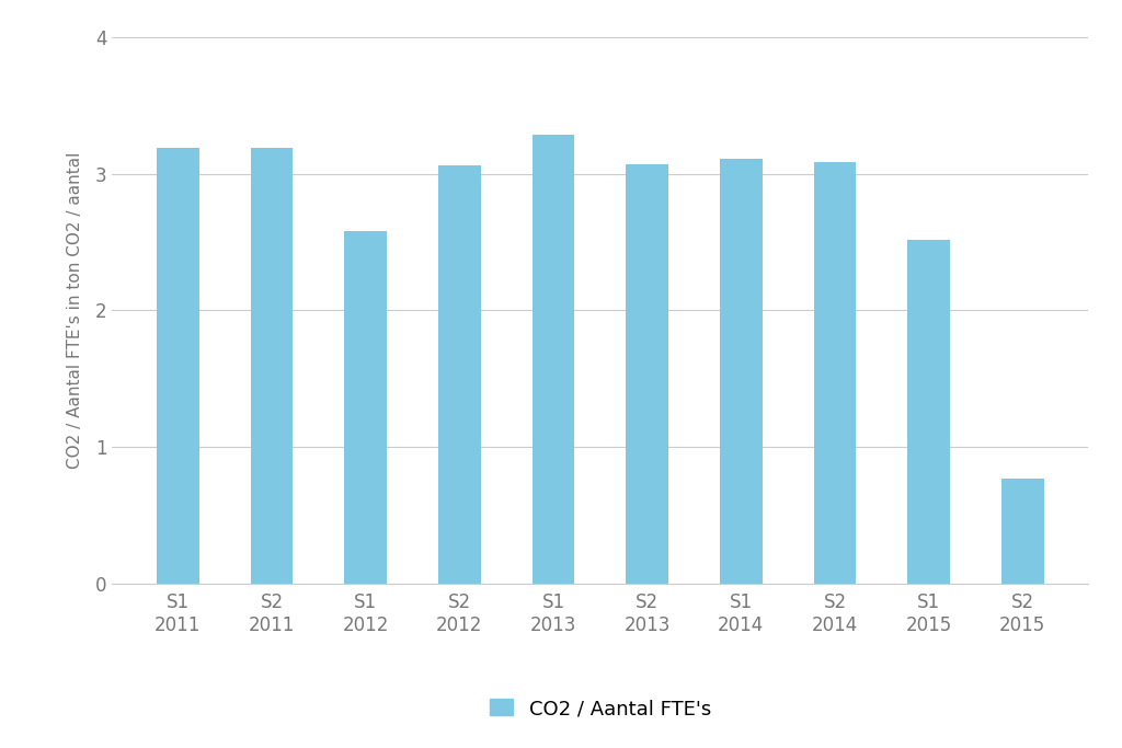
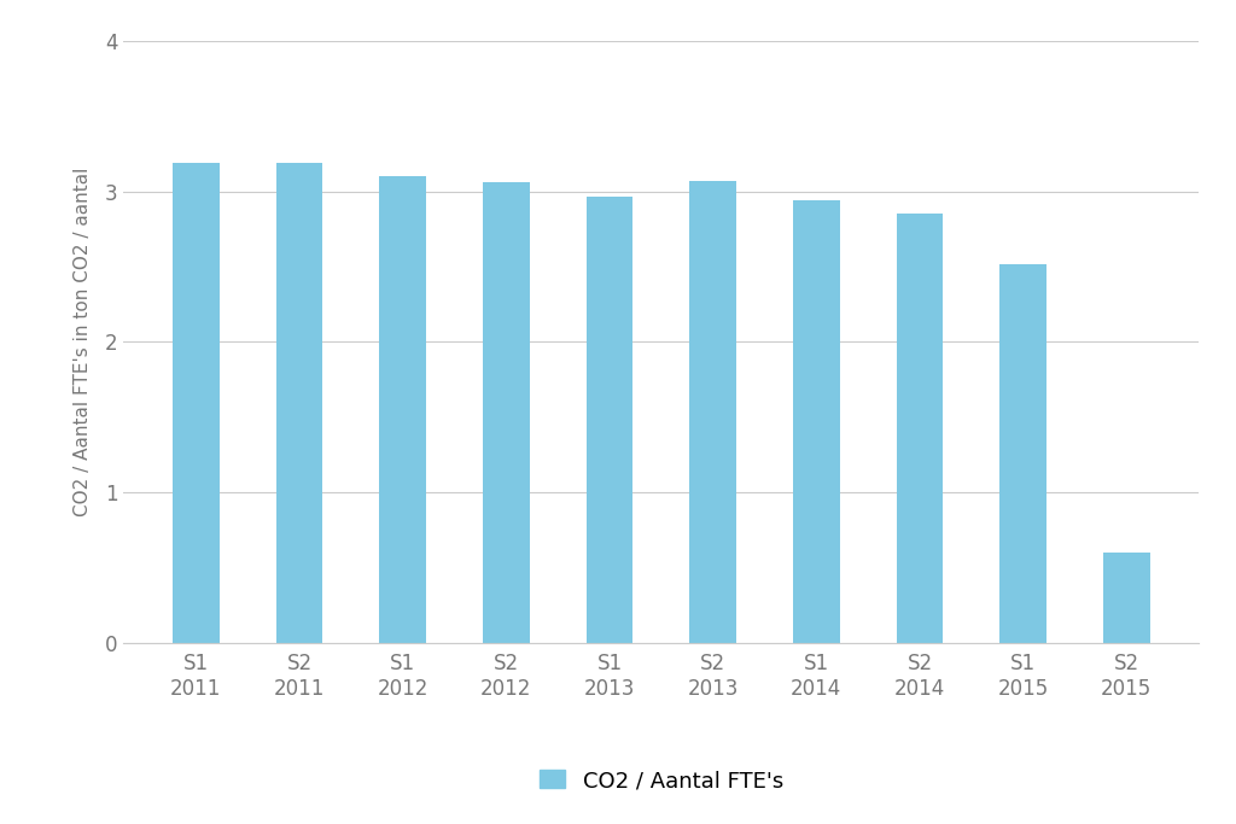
S1 2012: 2.58 -> 3.10
S1 2013: 3.29 -> 2.97
S1 2014: 3.11 -> 2.94
S2 2014: 3.09 -> 2.85
S2 2015: 0.77 -> 0.60
